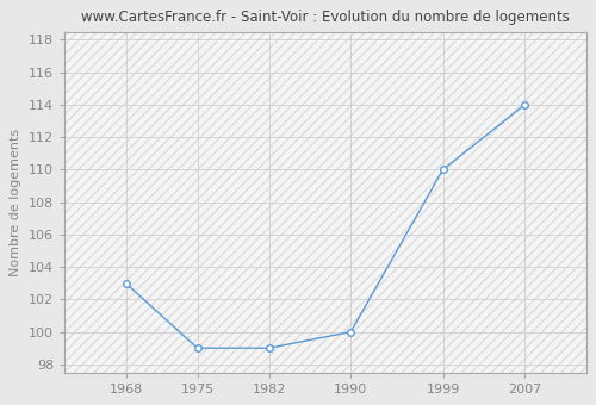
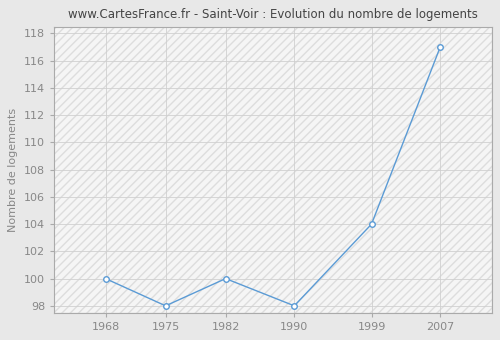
1968: 103 -> 100
1975: 99 -> 98
1982: 99 -> 100
1990: 100 -> 98
1999: 110 -> 104
2007: 114 -> 117
